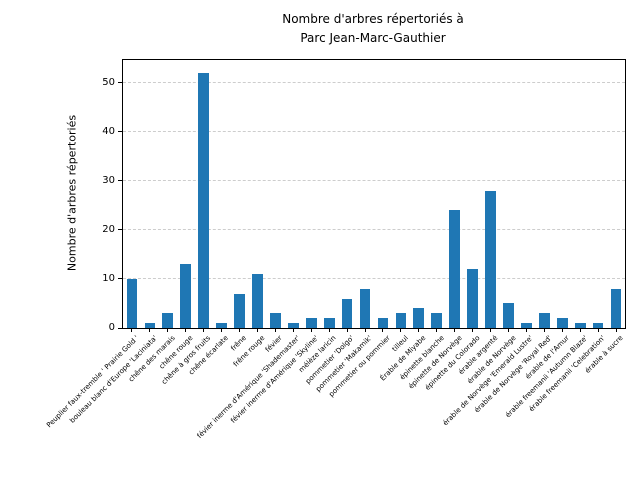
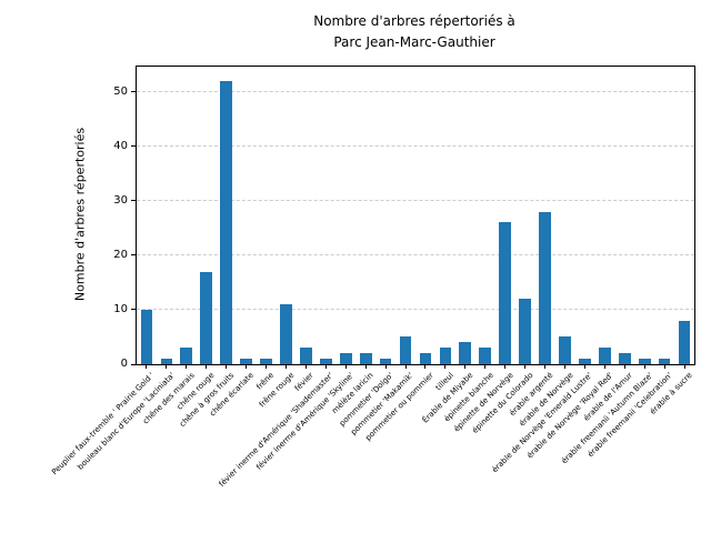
chêne rouge: 13 -> 17
frêne: 7 -> 1
pommetier 'Dolgo': 6 -> 1
pommetier 'Makamik': 8 -> 5
épinette de Norvège: 24 -> 26
